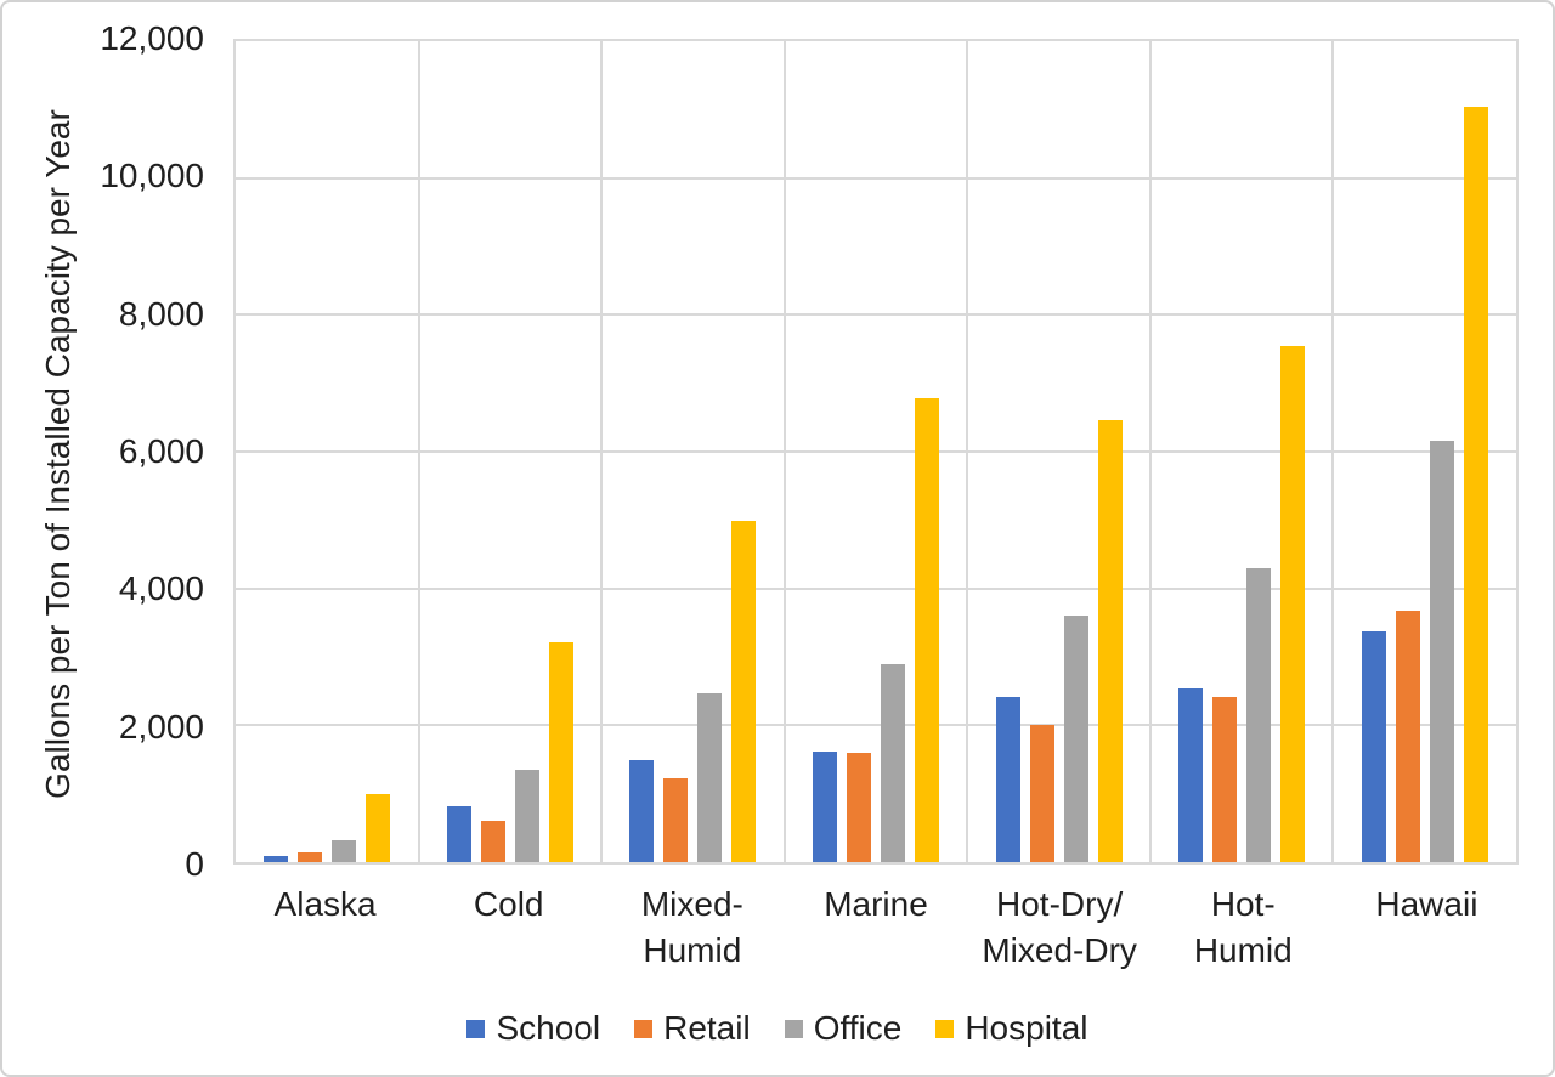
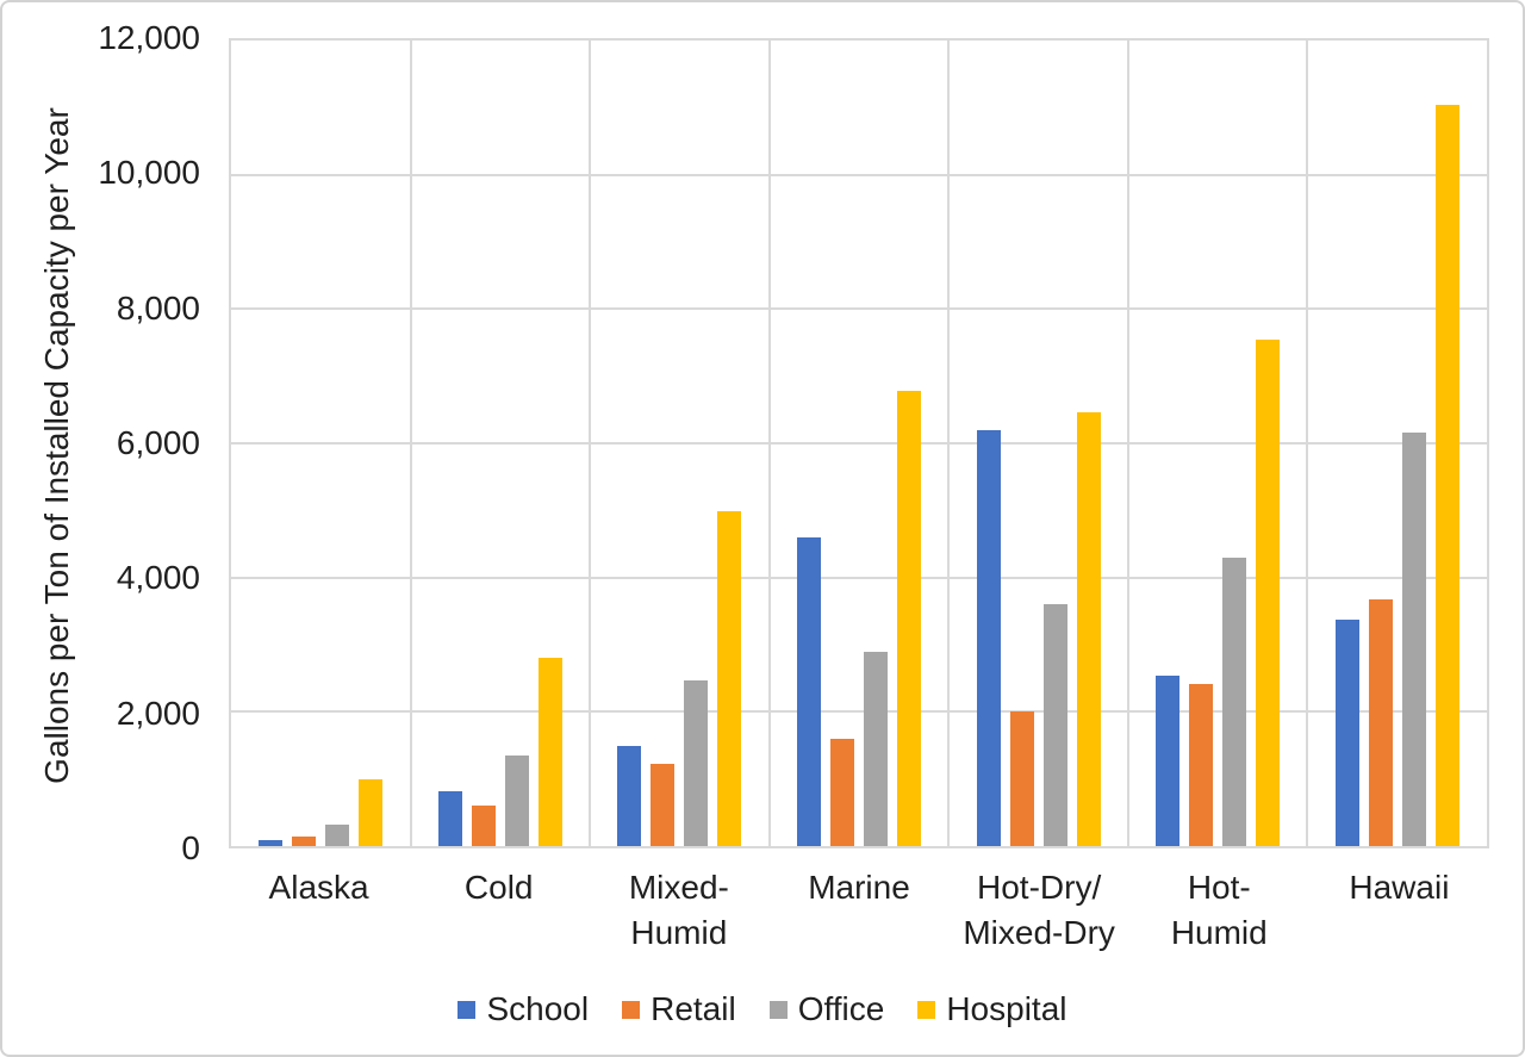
Hospital/Cold: 3200 -> 2800
School/Marine: 1600 -> 4600
School/Hot-Dry/Mixed-Dry: 2400 -> 6200
